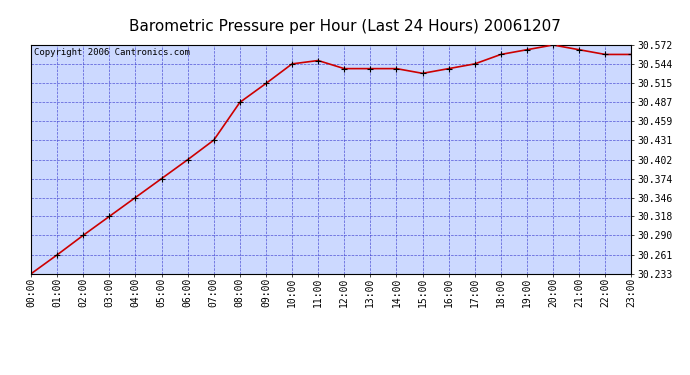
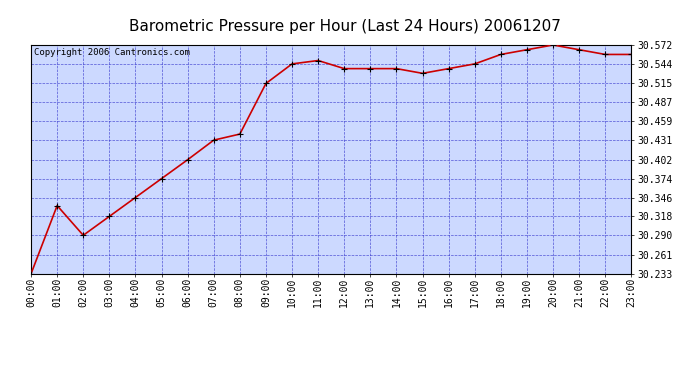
01:00: 30.261 -> 30.334
08:00: 30.487 -> 30.440
